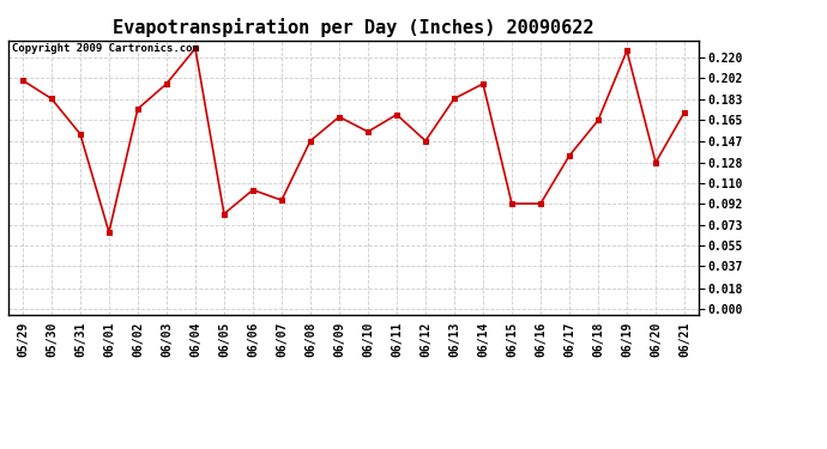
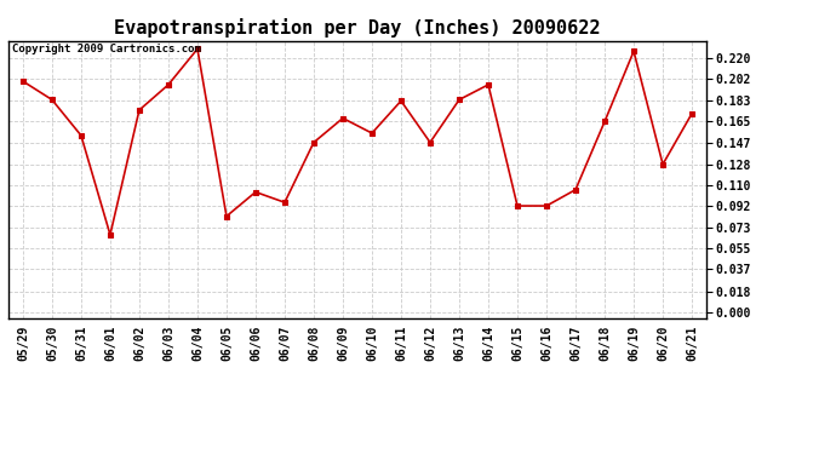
06/11: 0.170 -> 0.183
06/17: 0.134 -> 0.106
